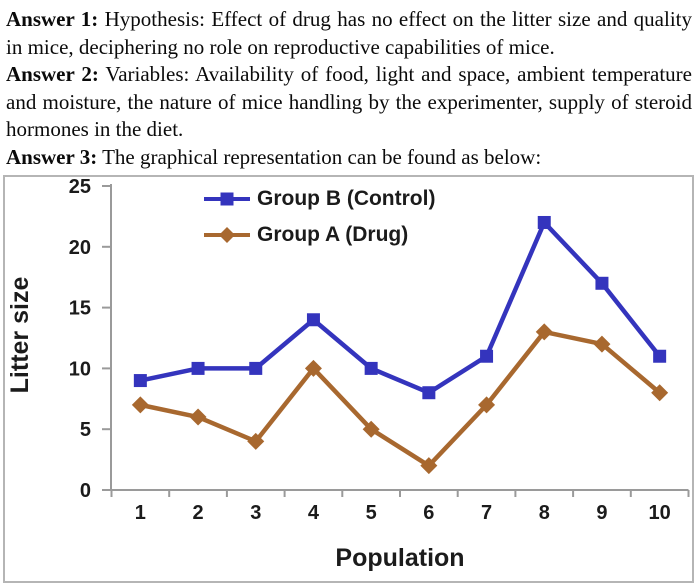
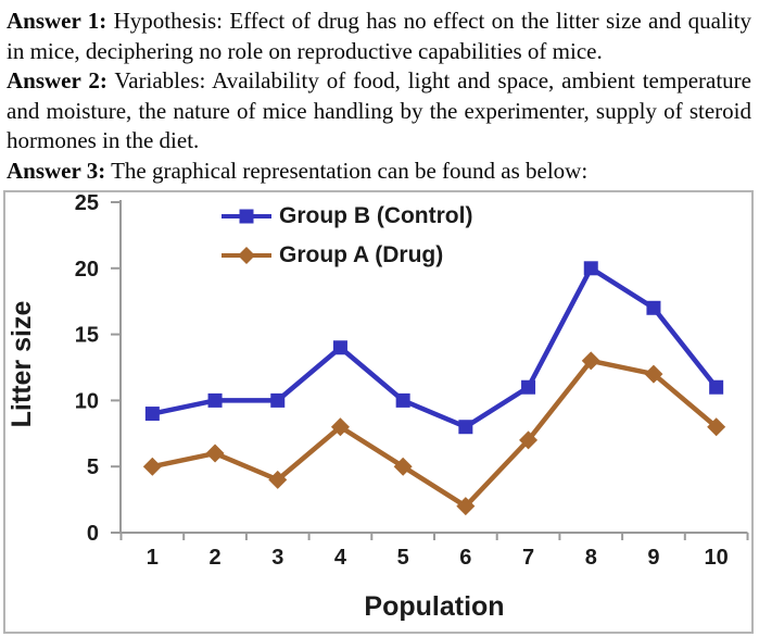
Group A (Drug)/1: 7 -> 5
Group A (Drug)/4: 10 -> 8
Group B (Control)/8: 22 -> 20
